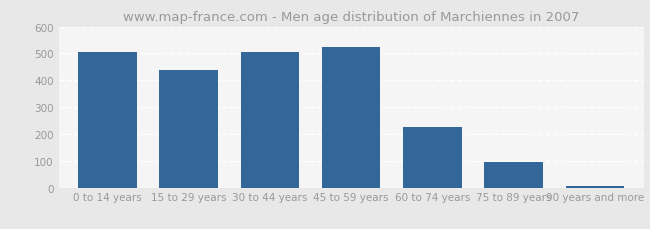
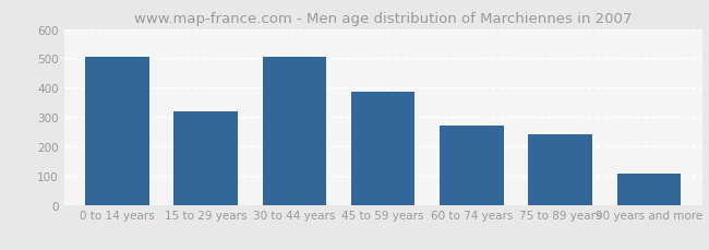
15 to 29 years: 438 -> 320
45 to 59 years: 525 -> 385
60 to 74 years: 226 -> 270
75 to 89 years: 97 -> 240
90 years and more: 7 -> 105
